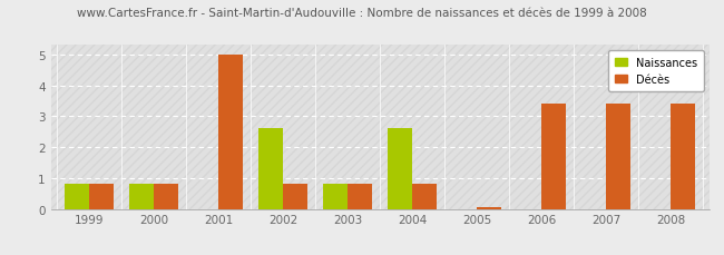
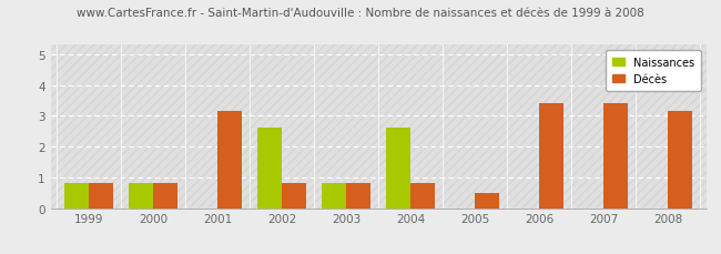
Décès/2001: 5.00 -> 3.15
Décès/2005: 0.05 -> 0.50
Décès/2008: 3.40 -> 3.15
